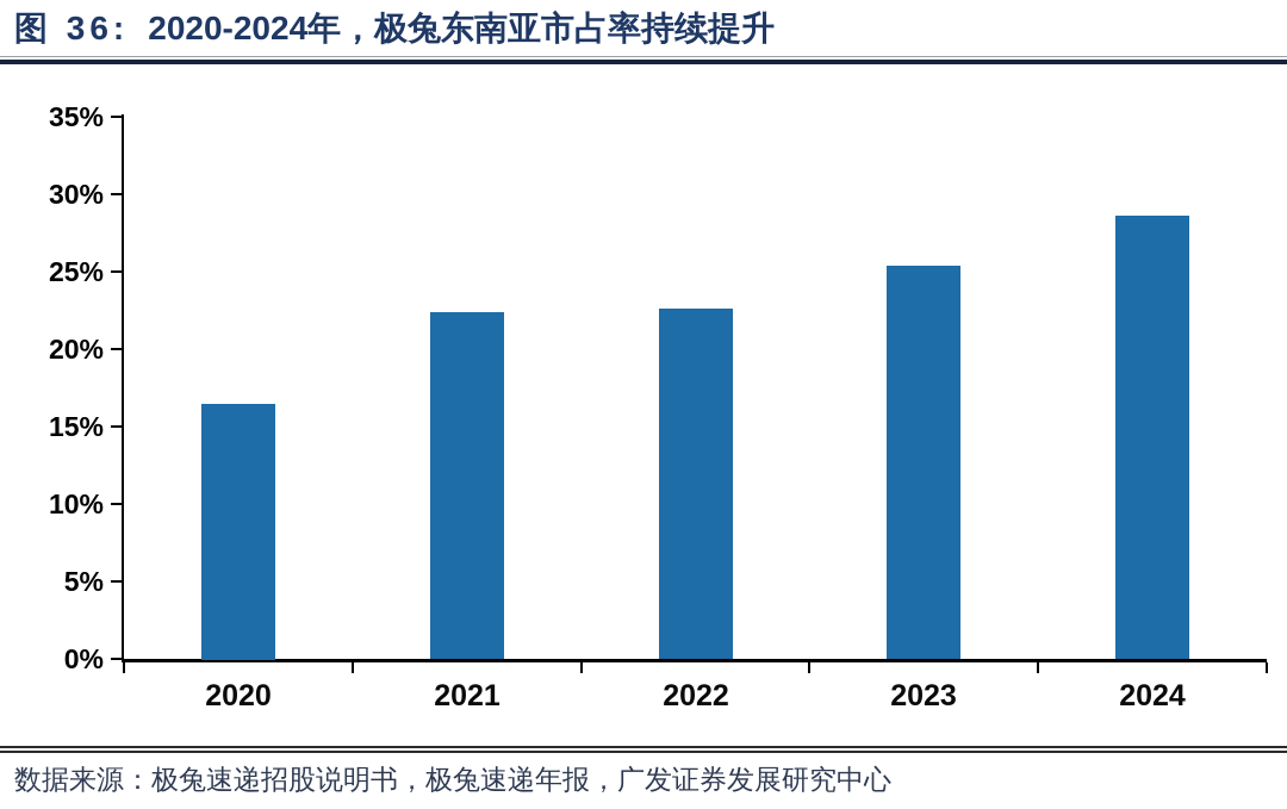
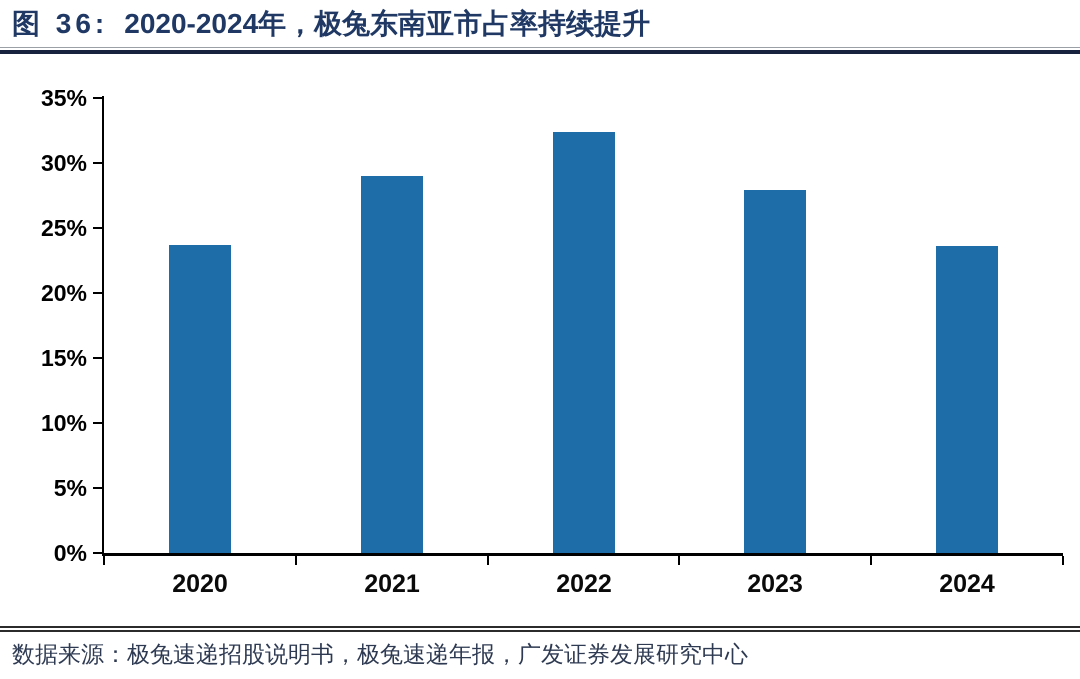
2020: 16.5% -> 23.7%
2021: 22.4% -> 29.0%
2022: 22.6% -> 32.4%
2023: 25.4% -> 27.9%
2024: 28.6% -> 23.6%
